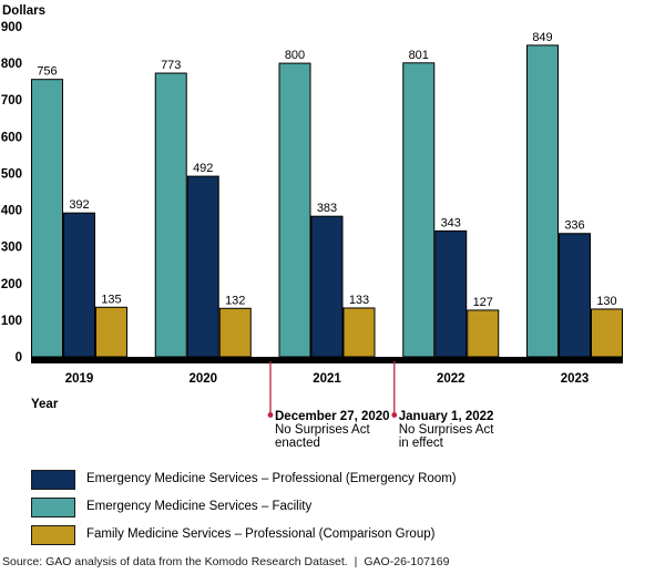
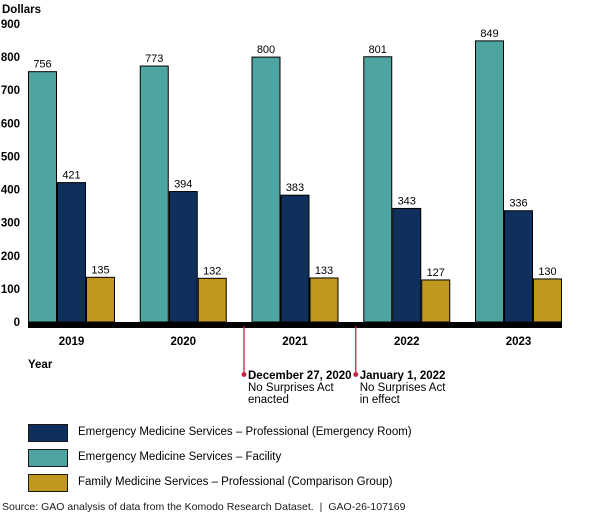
Emergency Medicine Services – Professional (Emergency Room)/2019: 392 -> 421
Emergency Medicine Services – Professional (Emergency Room)/2020: 492 -> 394
